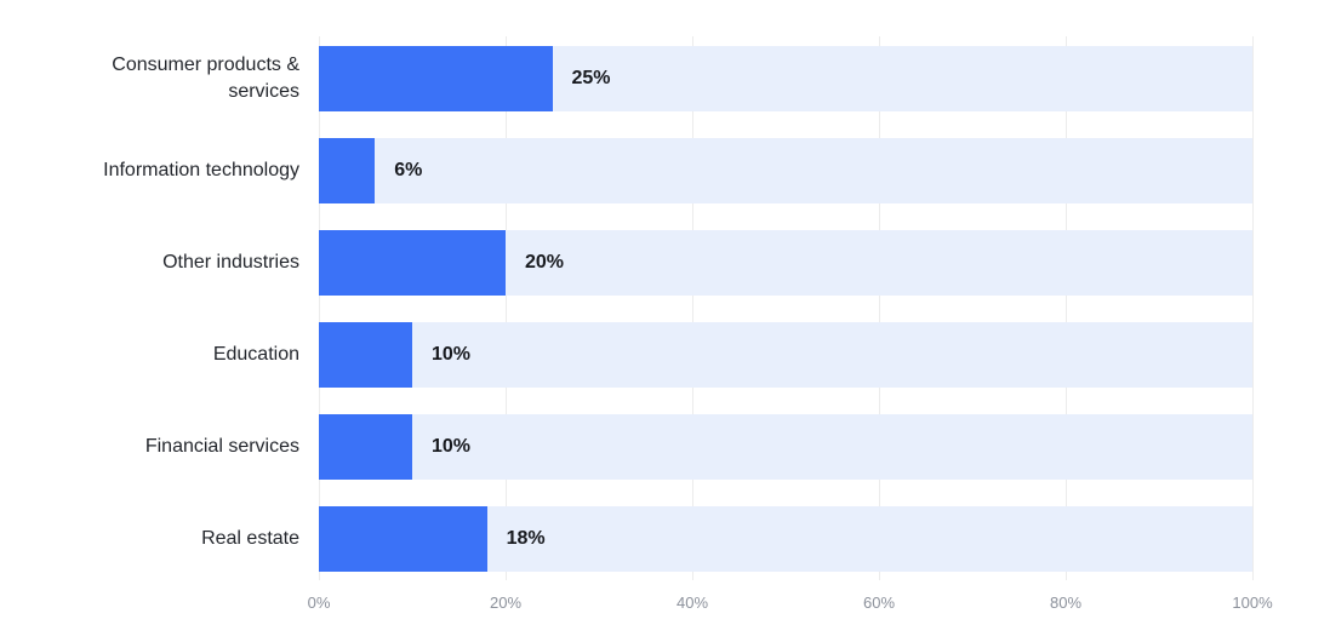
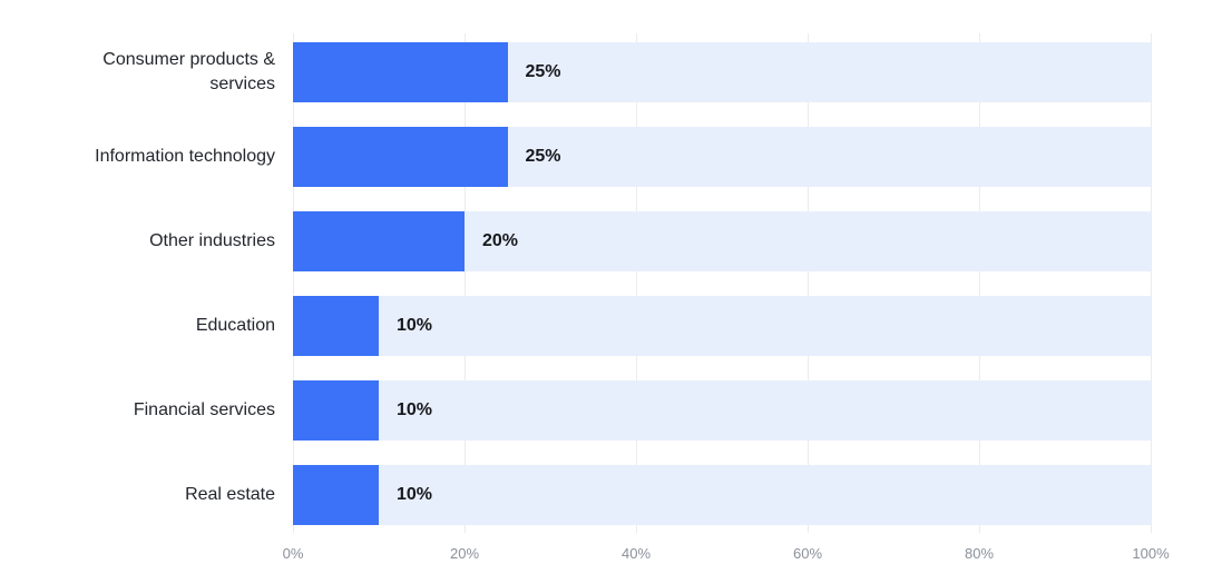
Information technology: 6% -> 25%
Real estate: 18% -> 10%
